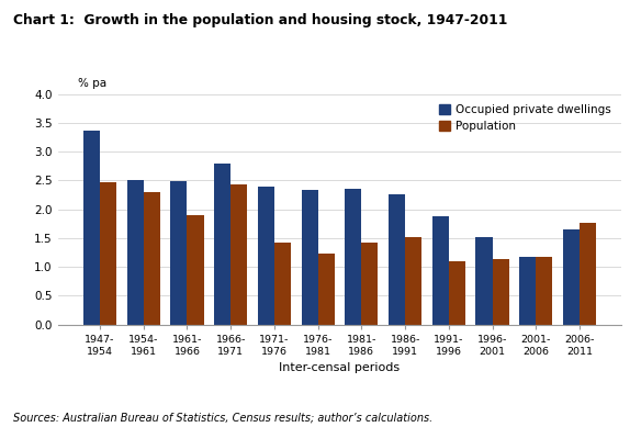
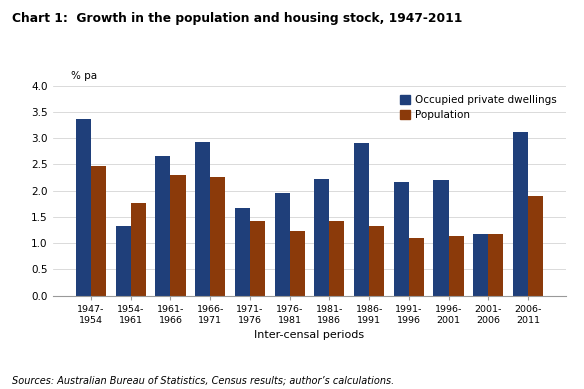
Occupied private dwellings/1954- 1961: 2.50 -> 1.32
Population/1954- 1961: 2.30 -> 1.76
Occupied private dwellings/1961- 1966: 2.49 -> 2.66
Population/1961- 1966: 1.90 -> 2.30
Occupied private dwellings/1966- 1971: 2.80 -> 2.92
Population/1966- 1971: 2.44 -> 2.26
Occupied private dwellings/1971- 1976: 2.39 -> 1.66
Occupied private dwellings/1976- 1981: 2.33 -> 1.96
Occupied private dwellings/1981- 1986: 2.35 -> 2.22
Occupied private dwellings/1986- 1991: 2.25 -> 2.90
Population/1986- 1991: 1.52 -> 1.32
Occupied private dwellings/1991- 1996: 1.88 -> 2.16
Occupied private dwellings/1996- 2001: 1.52 -> 2.20
Occupied private dwellings/2006- 2011: 1.65 -> 3.12
Population/2006- 2011: 1.76 -> 1.90
